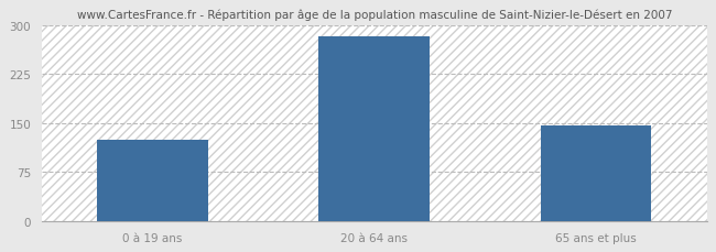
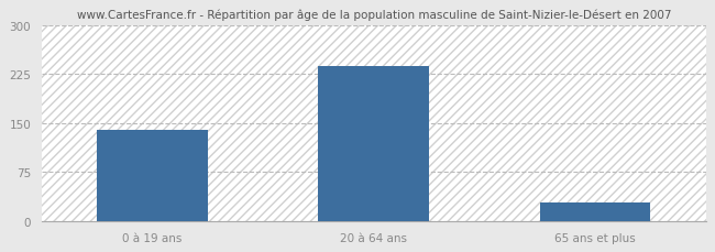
0 à 19 ans: 124 -> 140
20 à 64 ans: 282 -> 238
65 ans et plus: 146 -> 28
